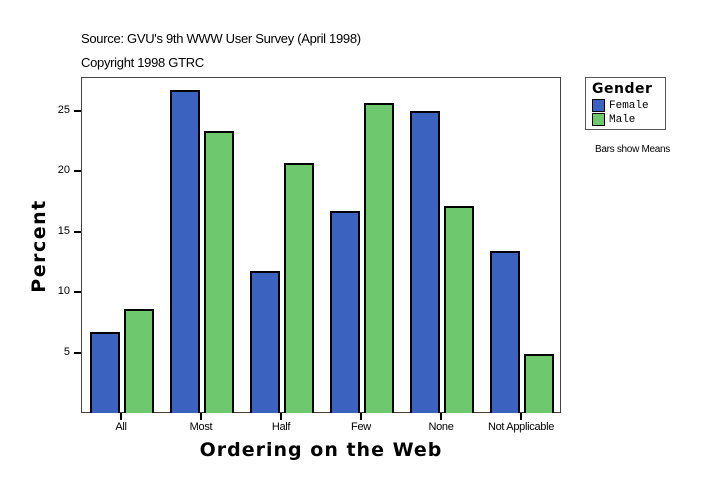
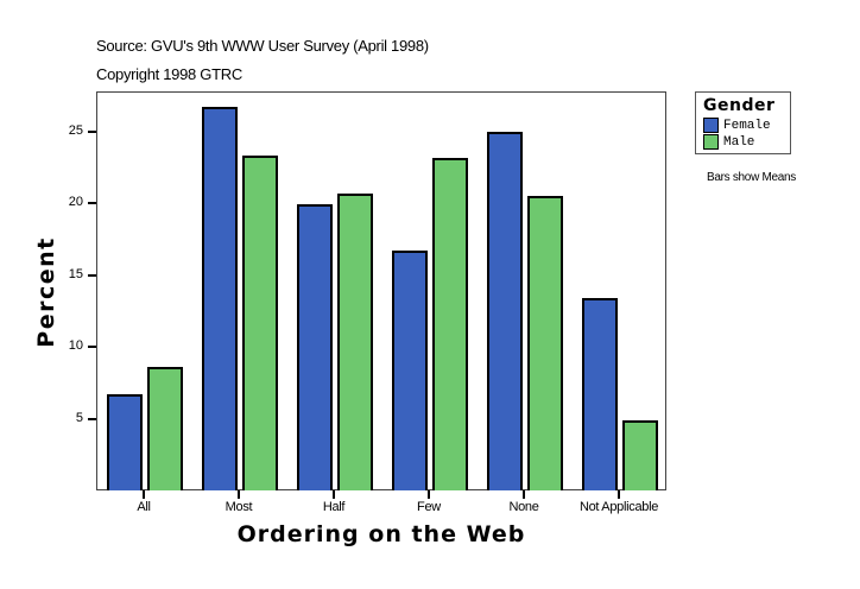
Female/Half: 11.7 -> 19.9
Male/Few: 25.6 -> 23.1
Male/None: 17.1 -> 20.5
